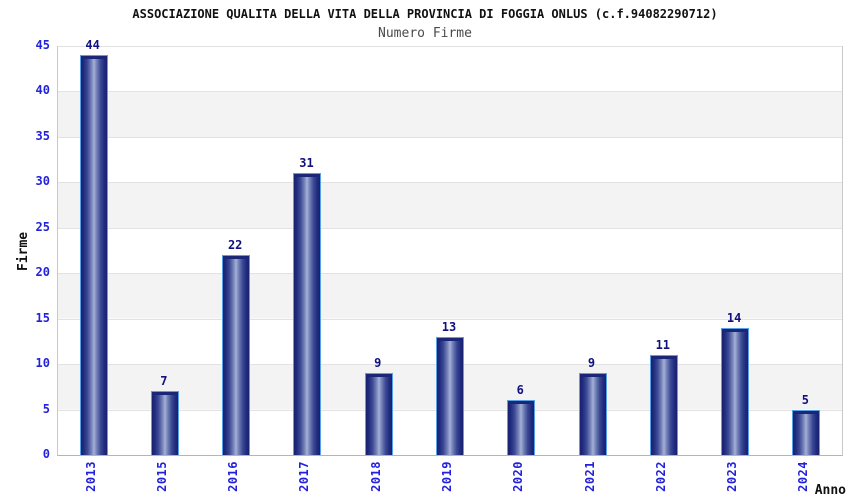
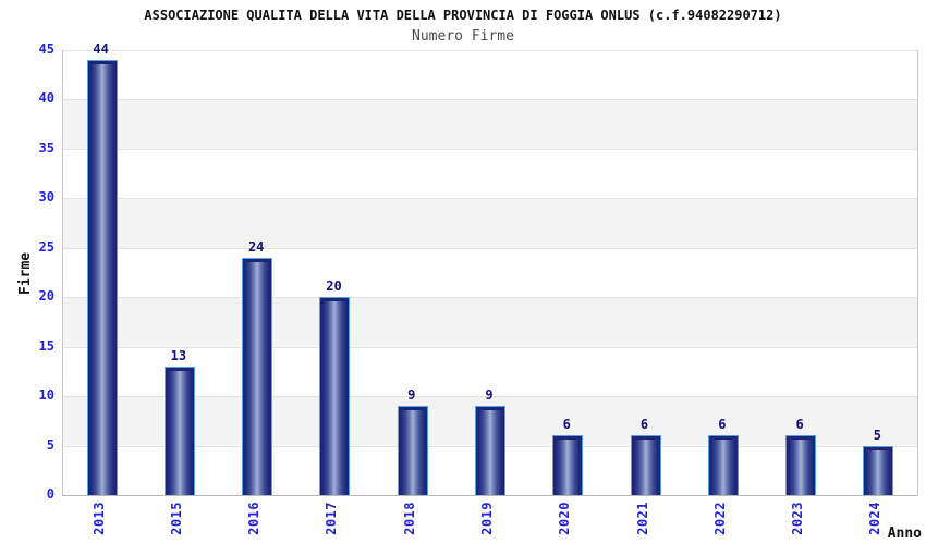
2015: 7 -> 13
2016: 22 -> 24
2017: 31 -> 20
2019: 13 -> 9
2021: 9 -> 6
2022: 11 -> 6
2023: 14 -> 6
